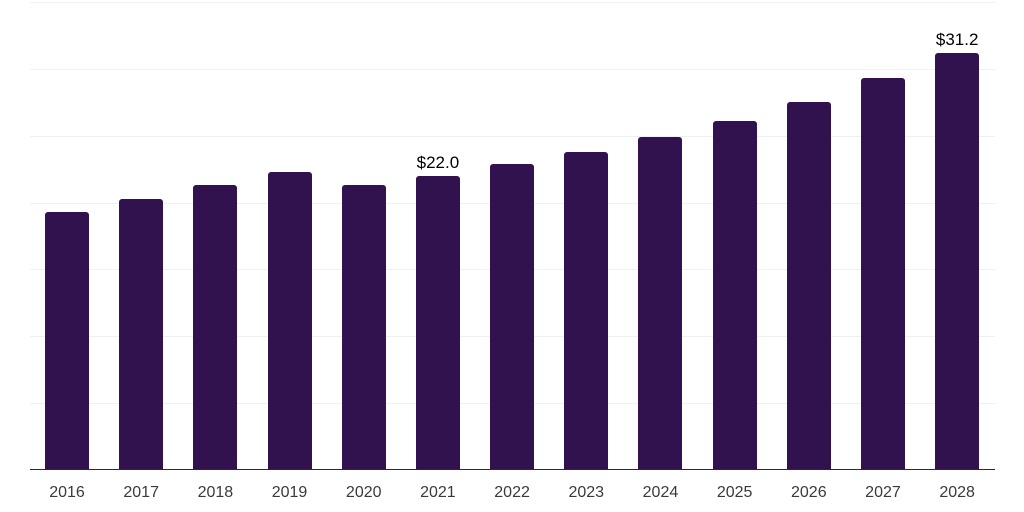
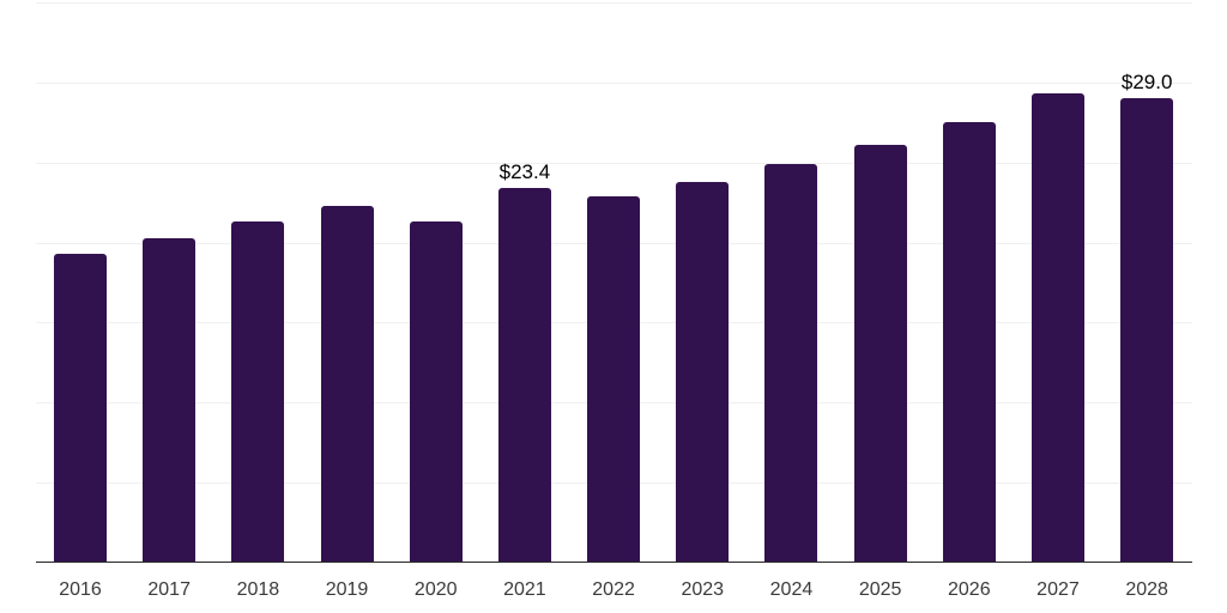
2021: $22.0 -> $23.4
2028: $31.2 -> $29.0
